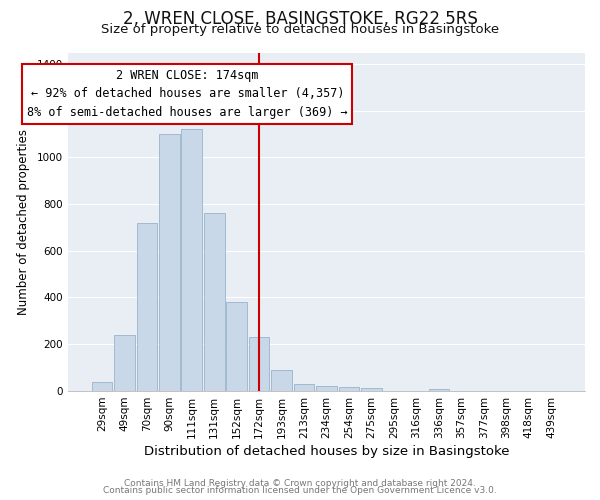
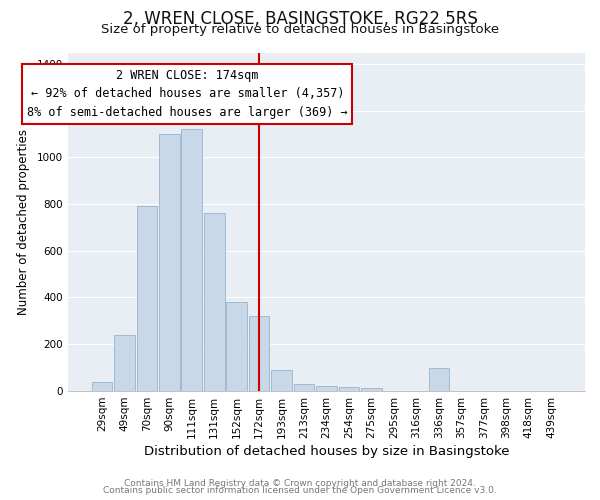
70sqm: 720 -> 790
172sqm: 230 -> 320
336sqm: 5 -> 95
